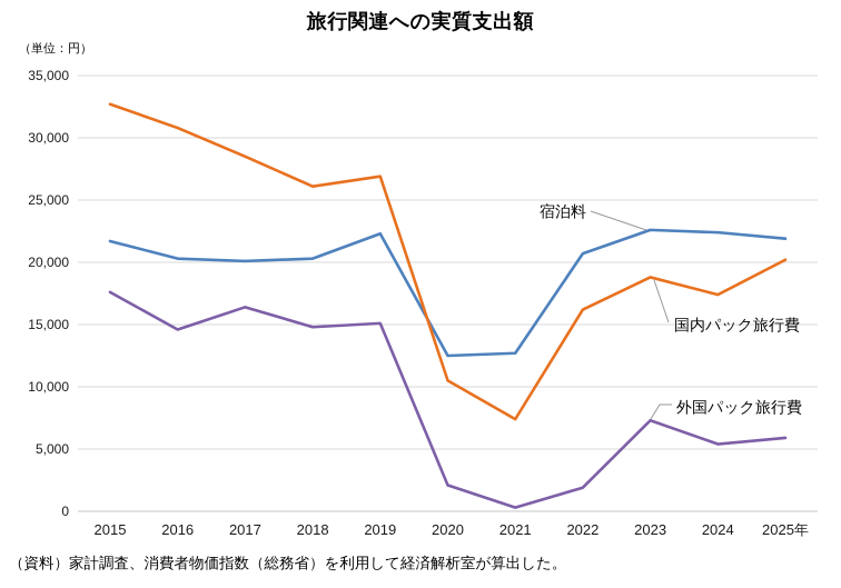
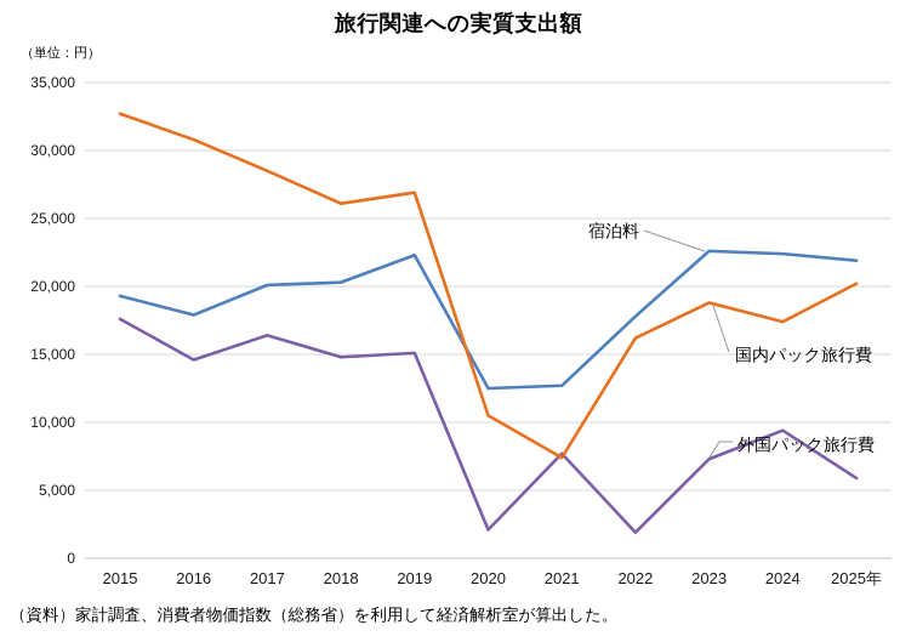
宿泊料/2015: 21700 -> 19300
宿泊料/2016: 20300 -> 17900
外国パック旅行費/2021: 300 -> 7700
宿泊料/2022: 20700 -> 17800
外国パック旅行費/2024: 5400 -> 9400
